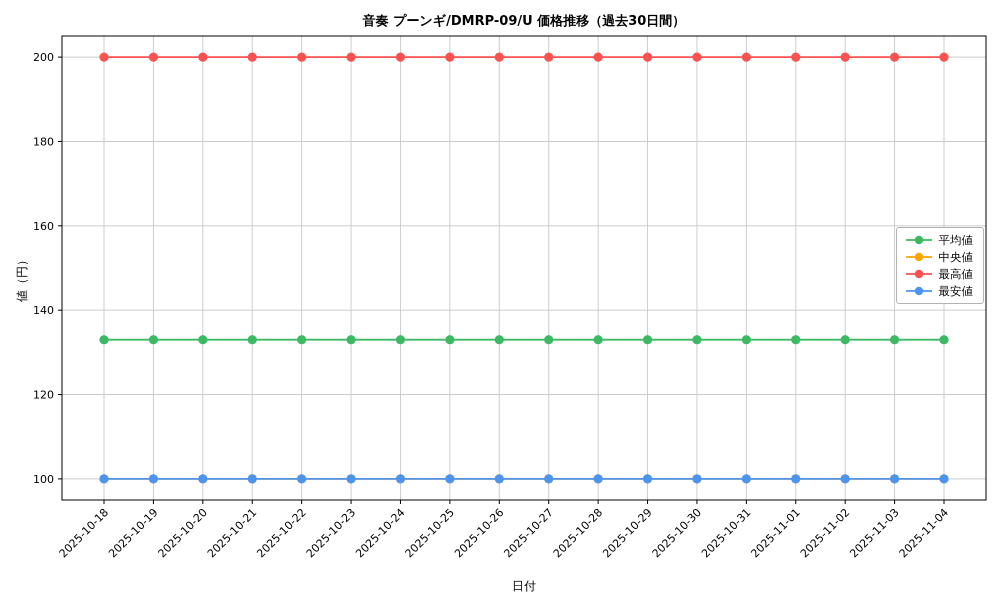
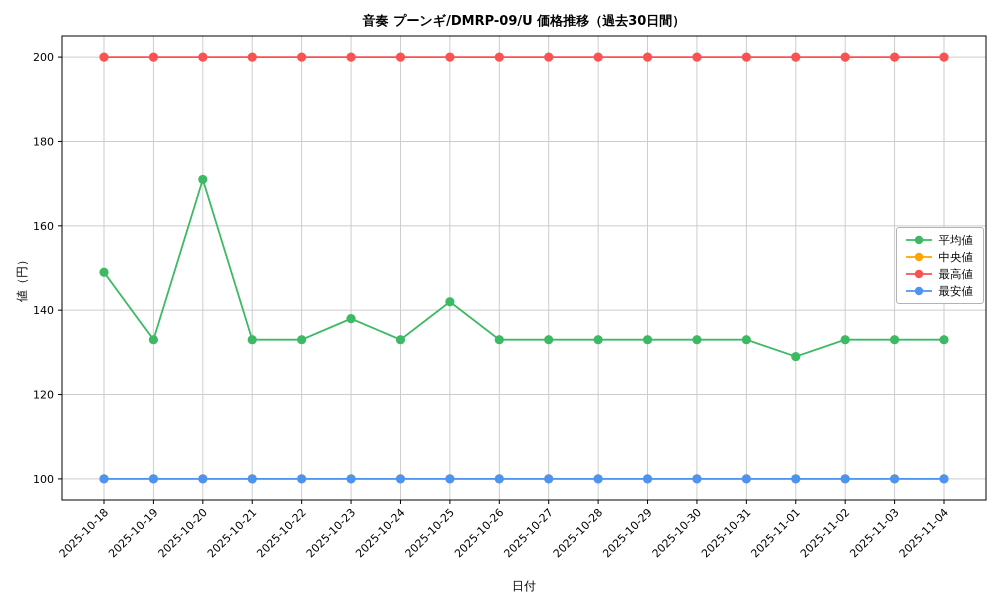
平均値/2025-10-18: 133 -> 149
平均値/2025-10-20: 133 -> 171
平均値/2025-10-23: 133 -> 138
平均値/2025-10-25: 133 -> 142
平均値/2025-11-01: 133 -> 129
